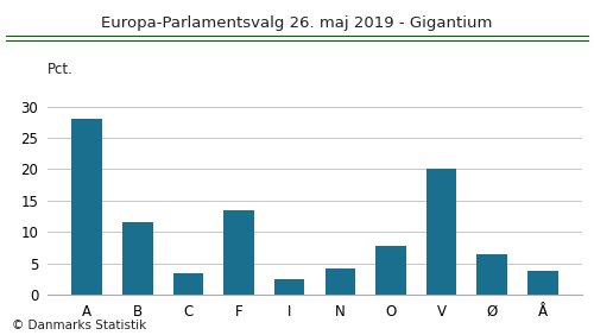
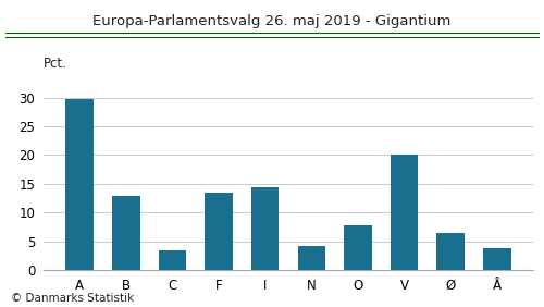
A: 28.0 -> 29.8
B: 11.5 -> 12.8
I: 2.5 -> 14.4
